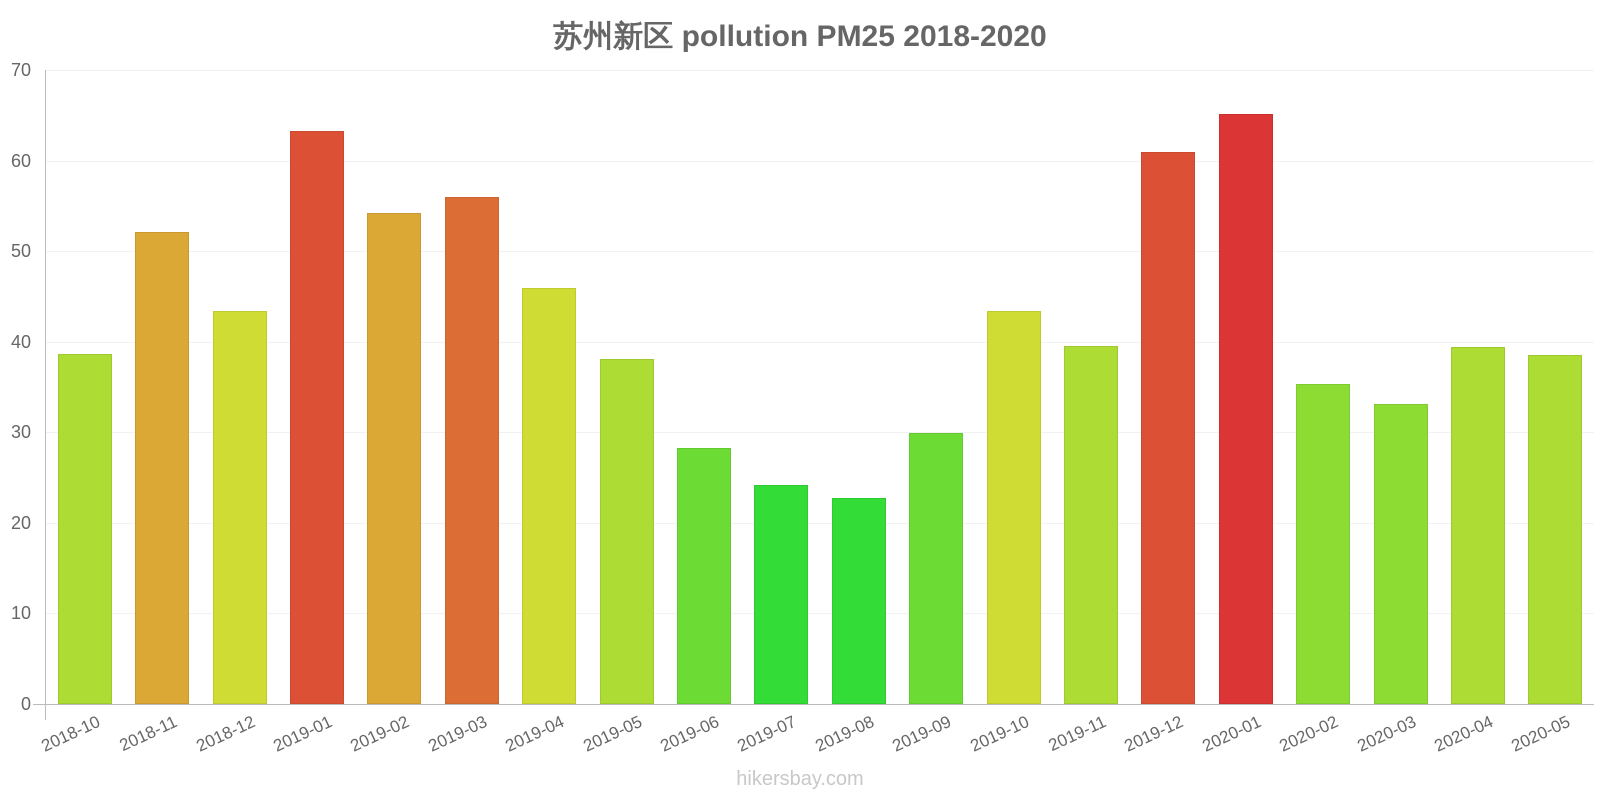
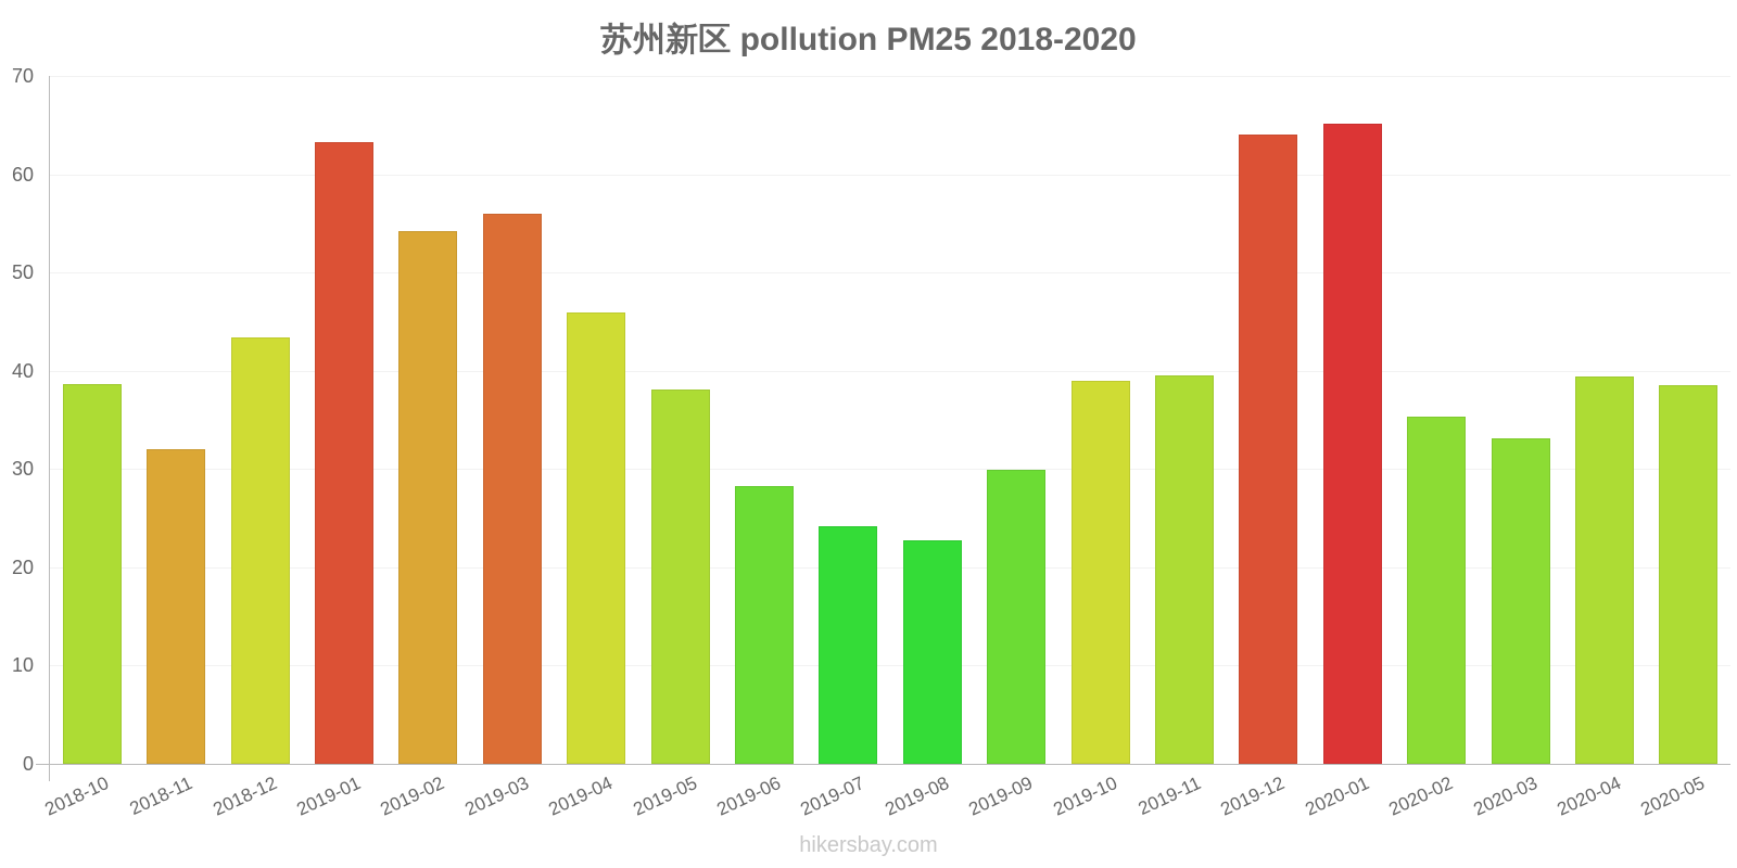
2018-11: 52 -> 32
2019-10: 43 -> 39
2019-12: 61 -> 64
